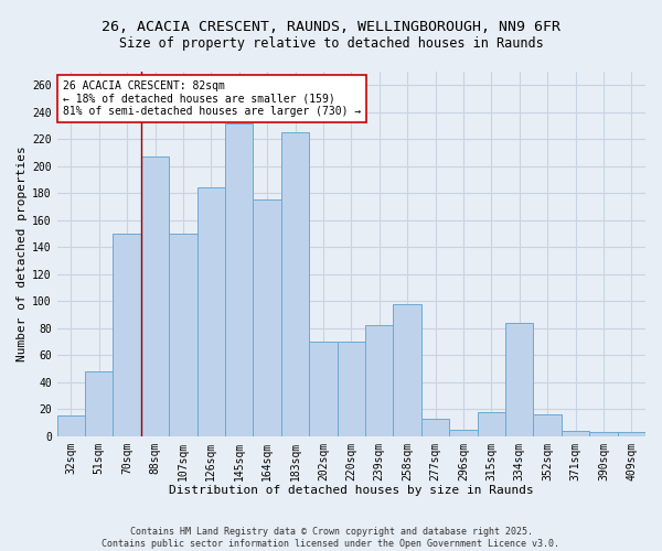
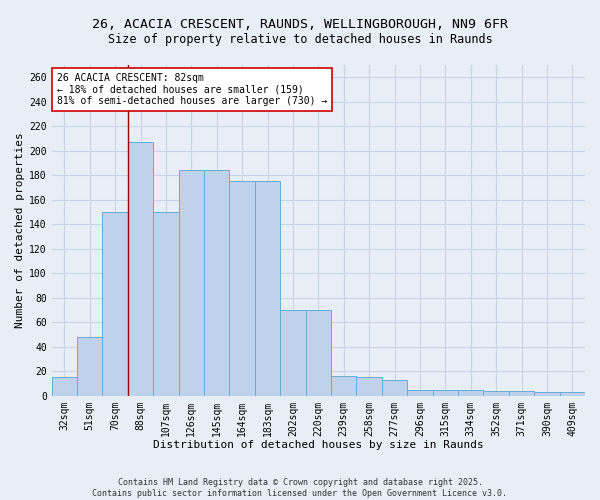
145sqm: 232 -> 184
183sqm: 225 -> 175
239sqm: 82 -> 16
258sqm: 98 -> 15
315sqm: 18 -> 5
334sqm: 84 -> 5
352sqm: 16 -> 4
